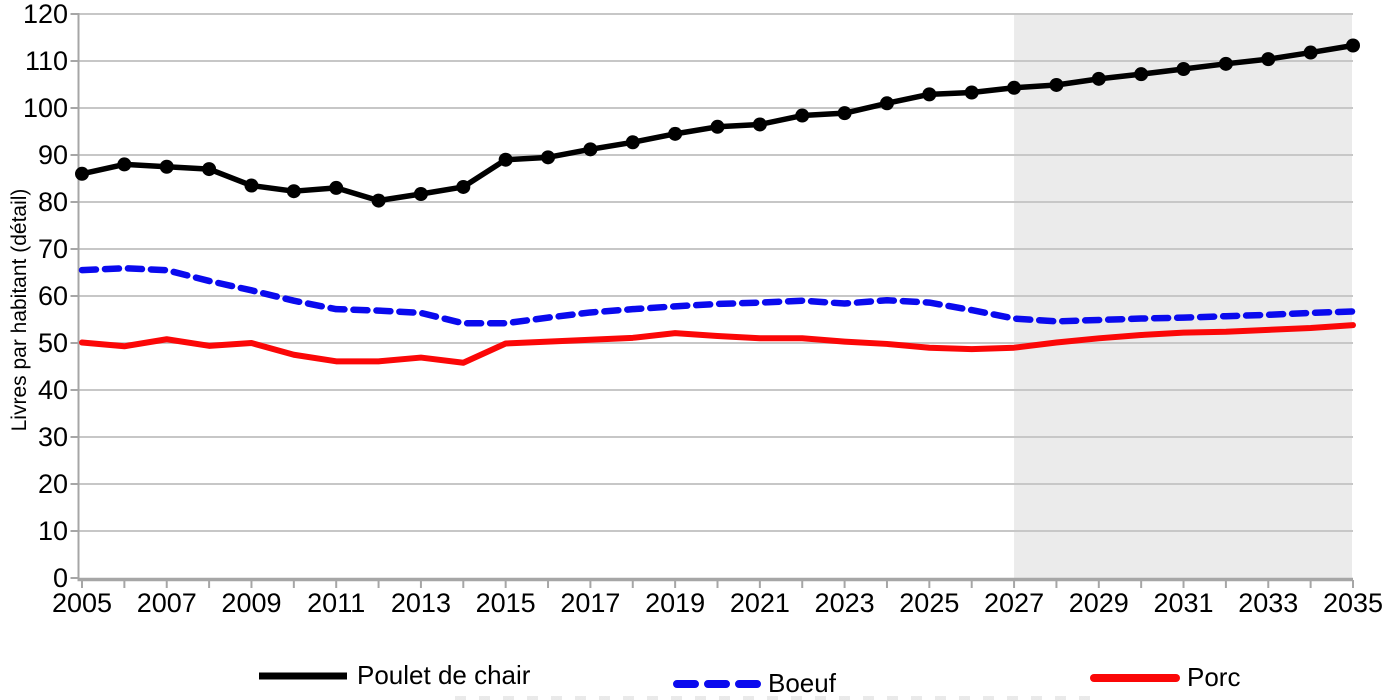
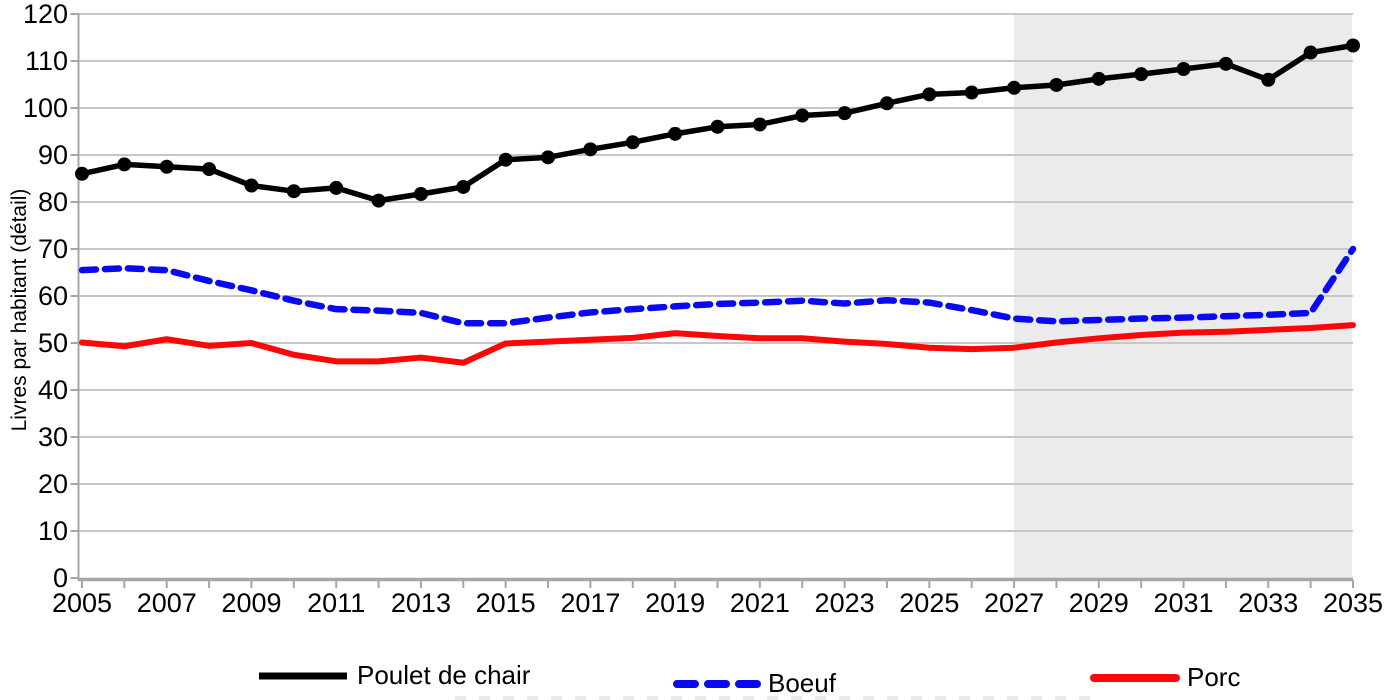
Poulet de chair/2033: 110 -> 106
Boeuf/2035: 57 -> 70
